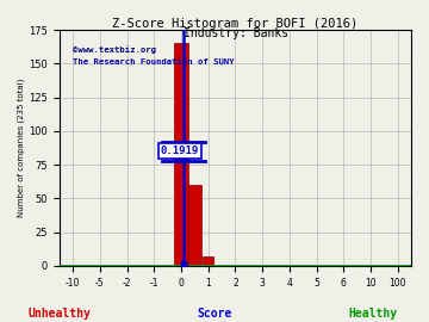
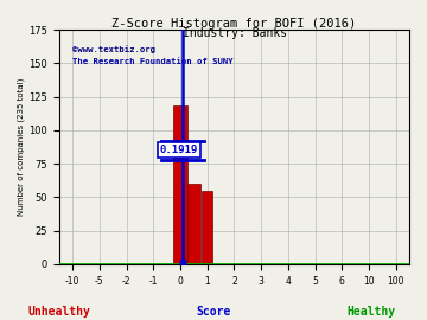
0: 165 -> 118
1: 7 -> 55
